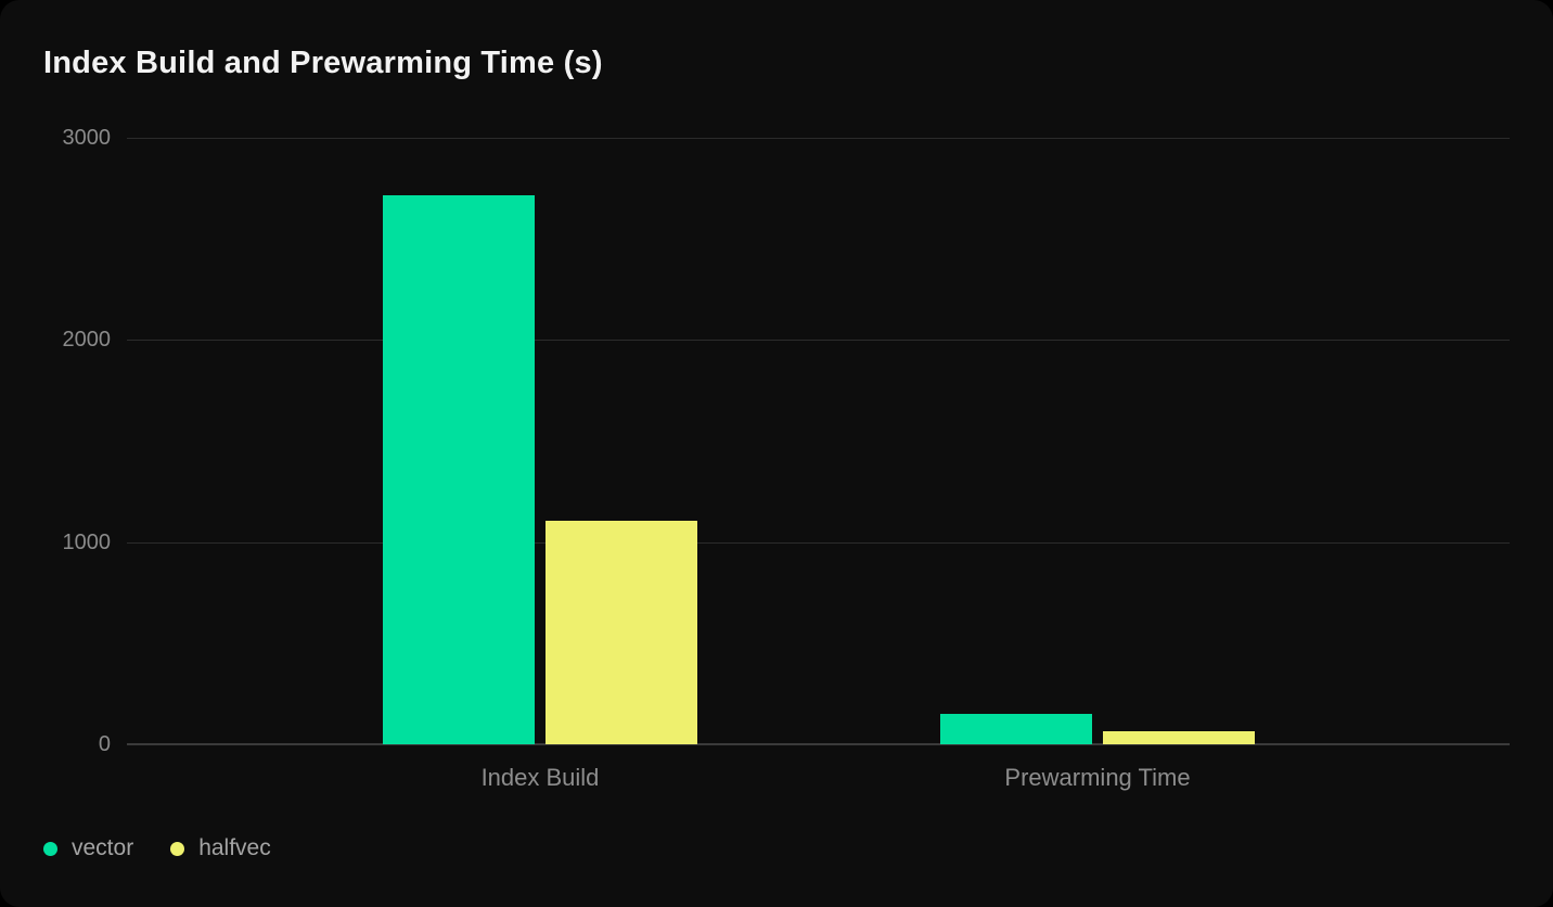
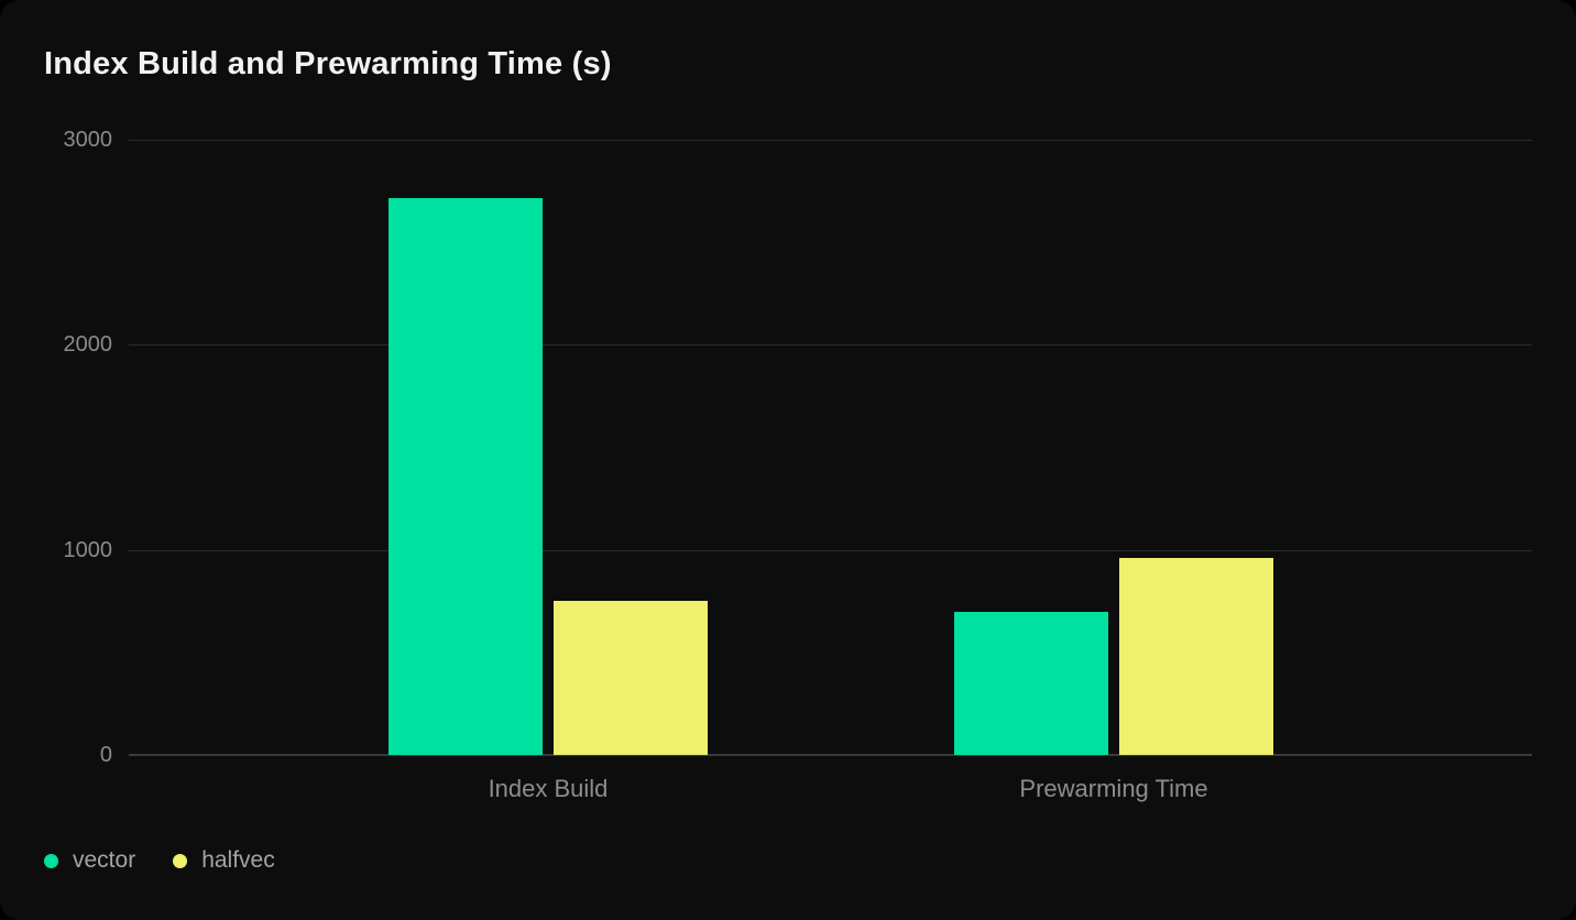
halfvec/Index Build: 1110 -> 750
vector/Prewarming Time: 150 -> 700
halfvec/Prewarming Time: 70 -> 960
